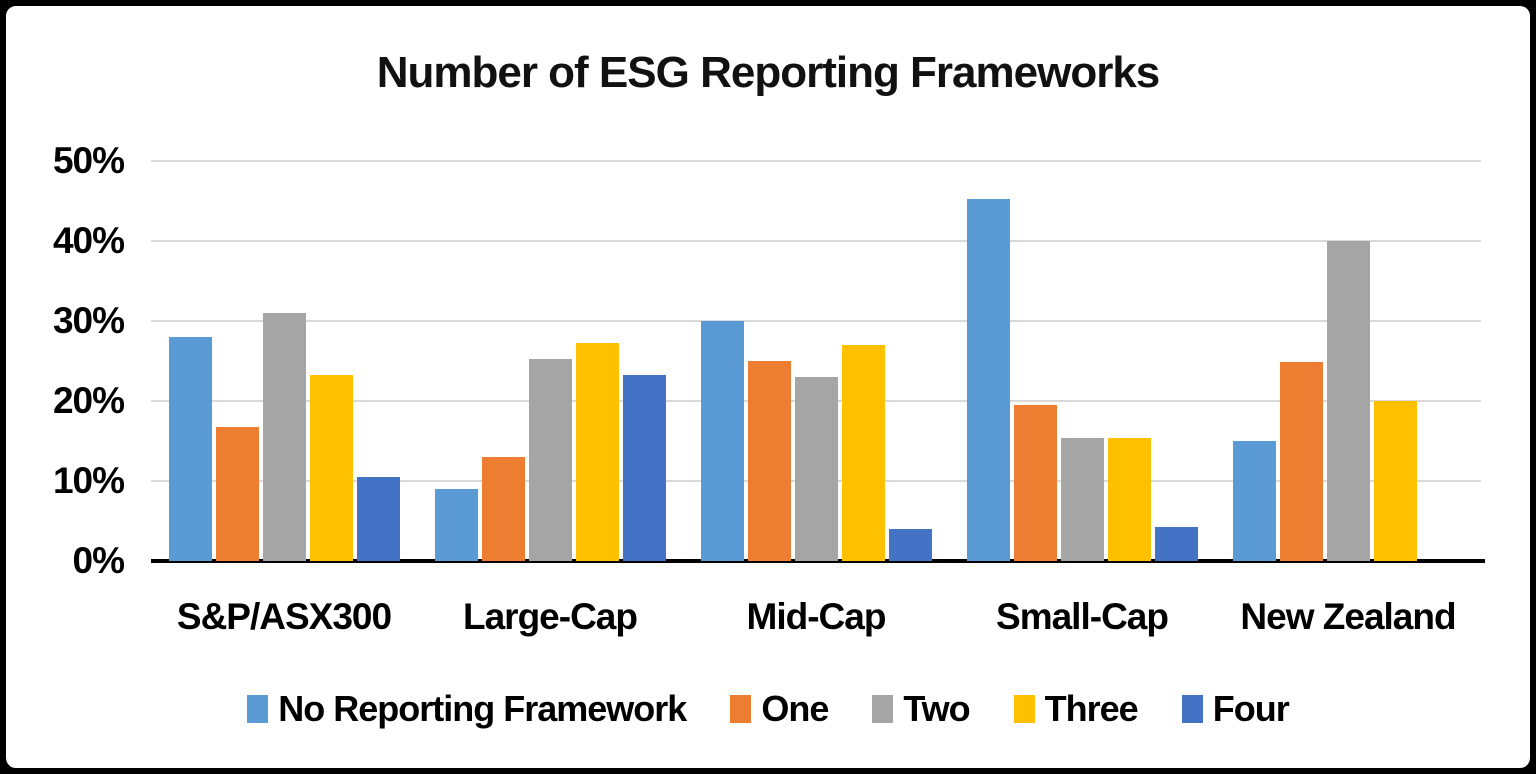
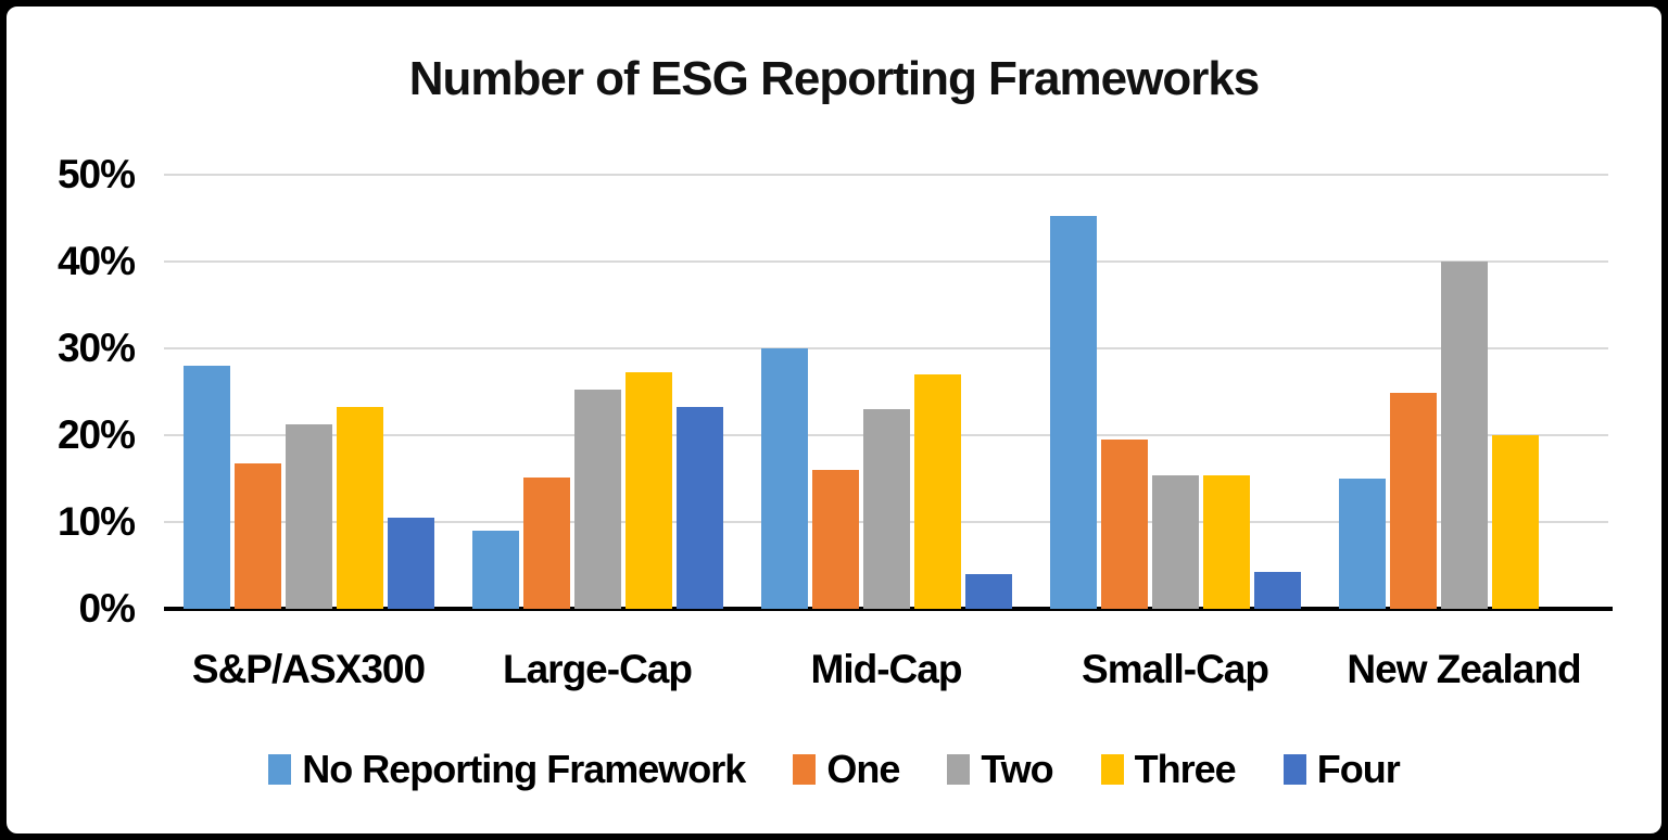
Two/S&P/ASX300: 31% -> 21%
One/Large-Cap: 13% -> 15%
One/Mid-Cap: 25% -> 16%
